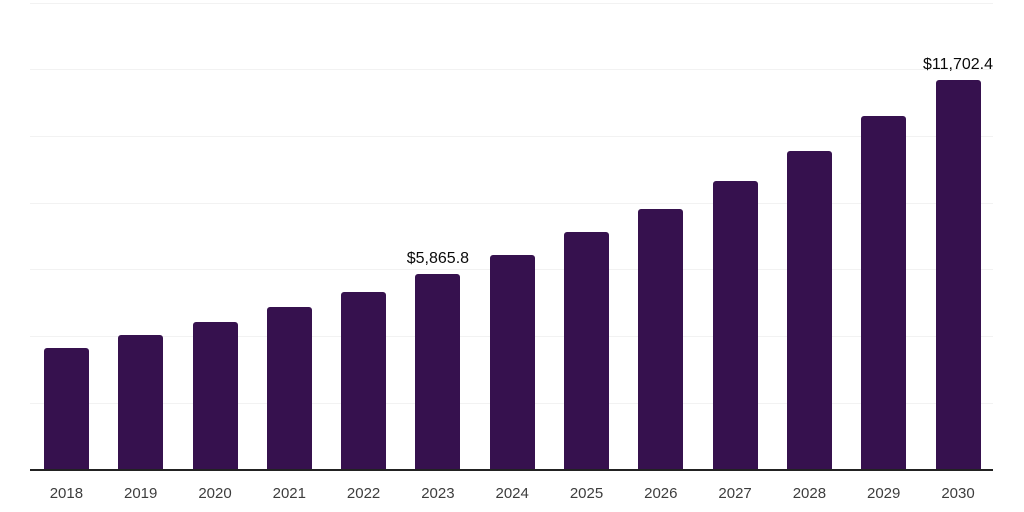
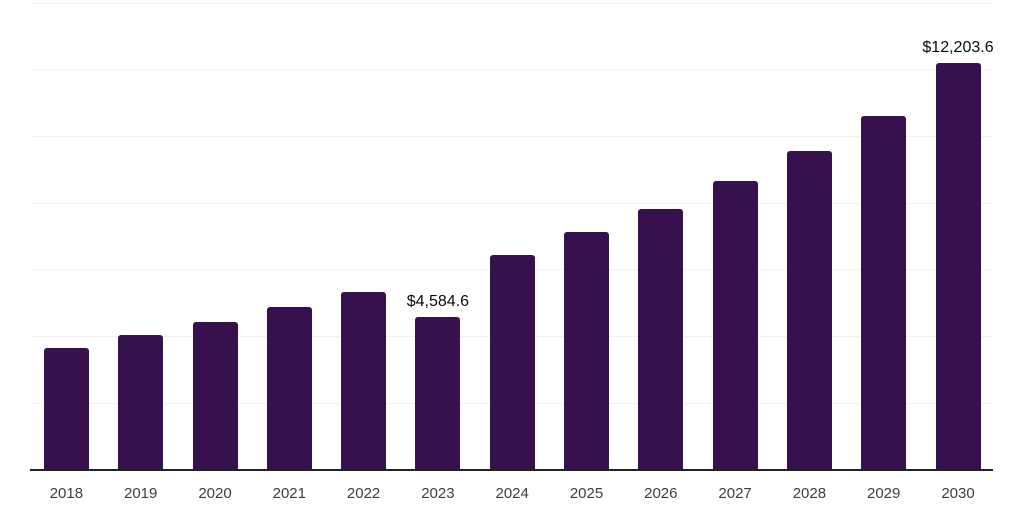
2023: $5,865.8 -> $4,584.6
2030: $11,702.4 -> $12,203.6
